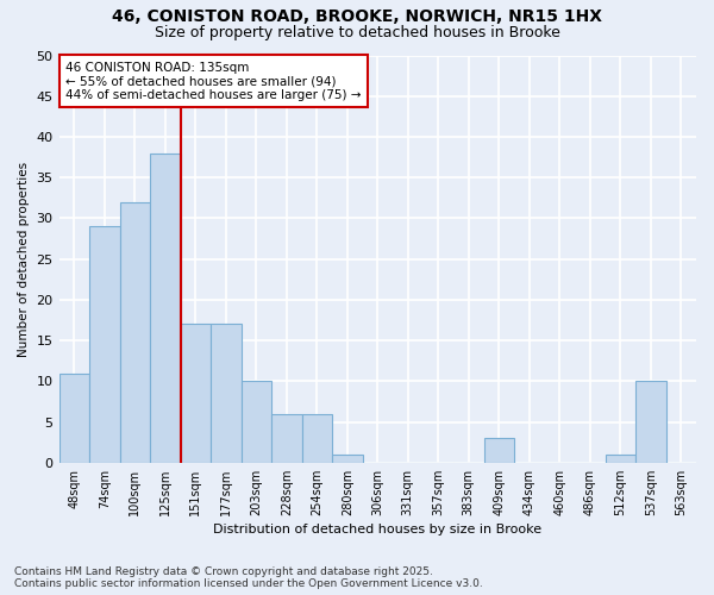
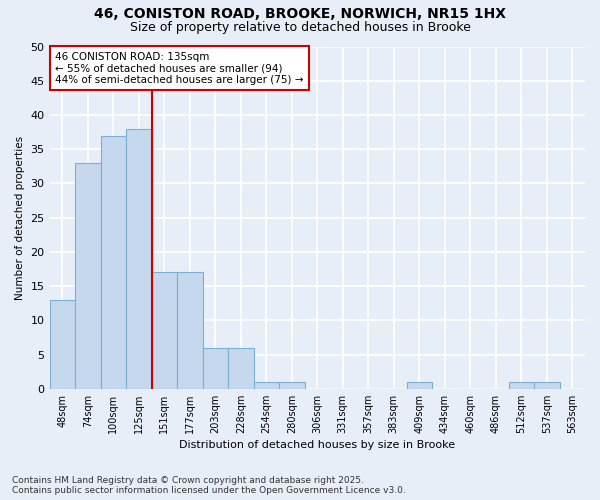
48sqm: 11 -> 13
74sqm: 29 -> 33
100sqm: 32 -> 37
203sqm: 10 -> 6
254sqm: 6 -> 1
409sqm: 3 -> 1
537sqm: 10 -> 1
